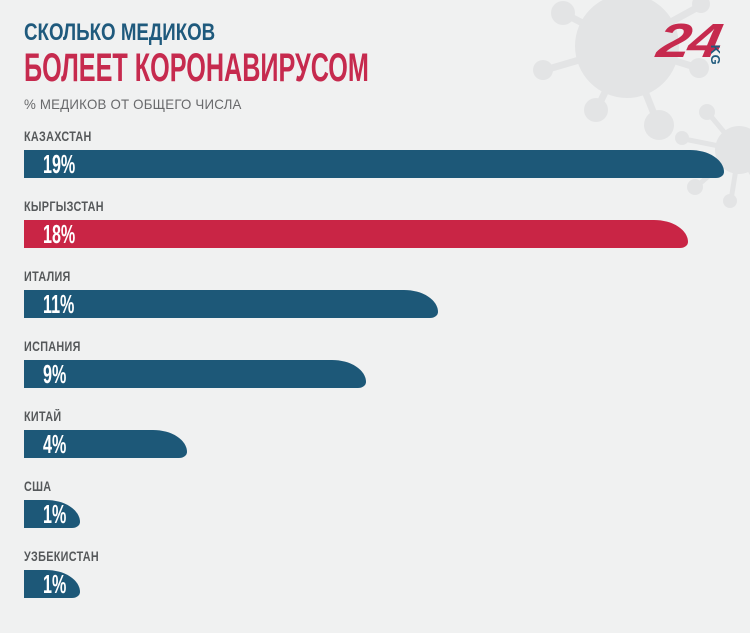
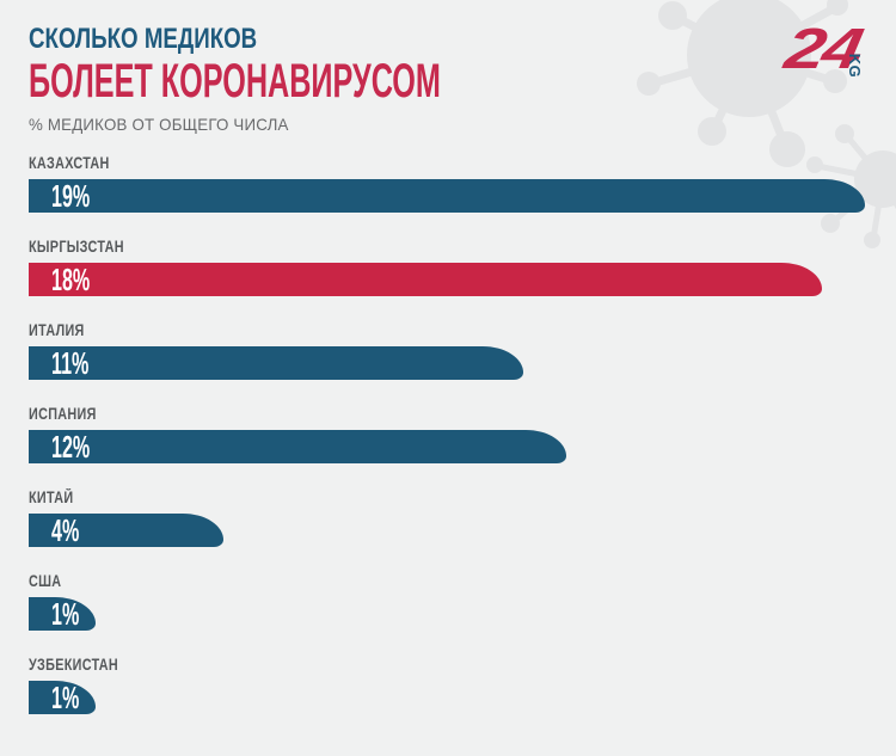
ИСПАНИЯ: 9% -> 12%
